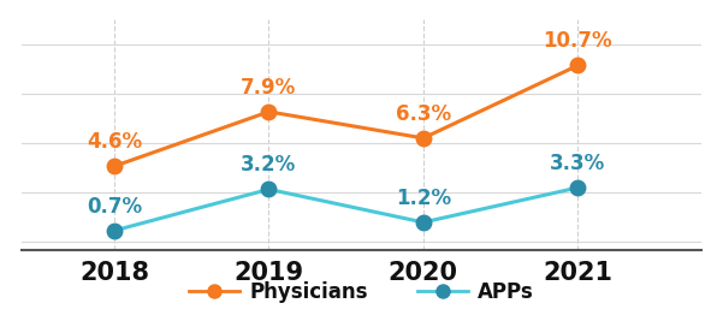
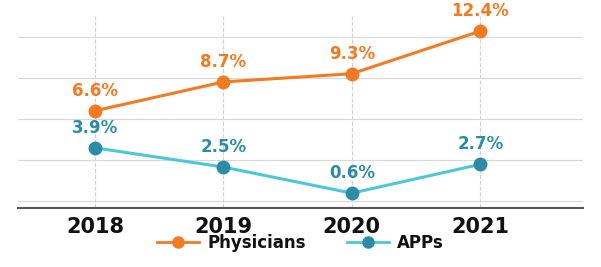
Physicians/2018: 4.6% -> 6.6%
APPs/2018: 0.7% -> 3.9%
Physicians/2019: 7.9% -> 8.7%
APPs/2019: 3.2% -> 2.5%
Physicians/2020: 6.3% -> 9.3%
APPs/2020: 1.2% -> 0.6%
Physicians/2021: 10.7% -> 12.4%
APPs/2021: 3.3% -> 2.7%
